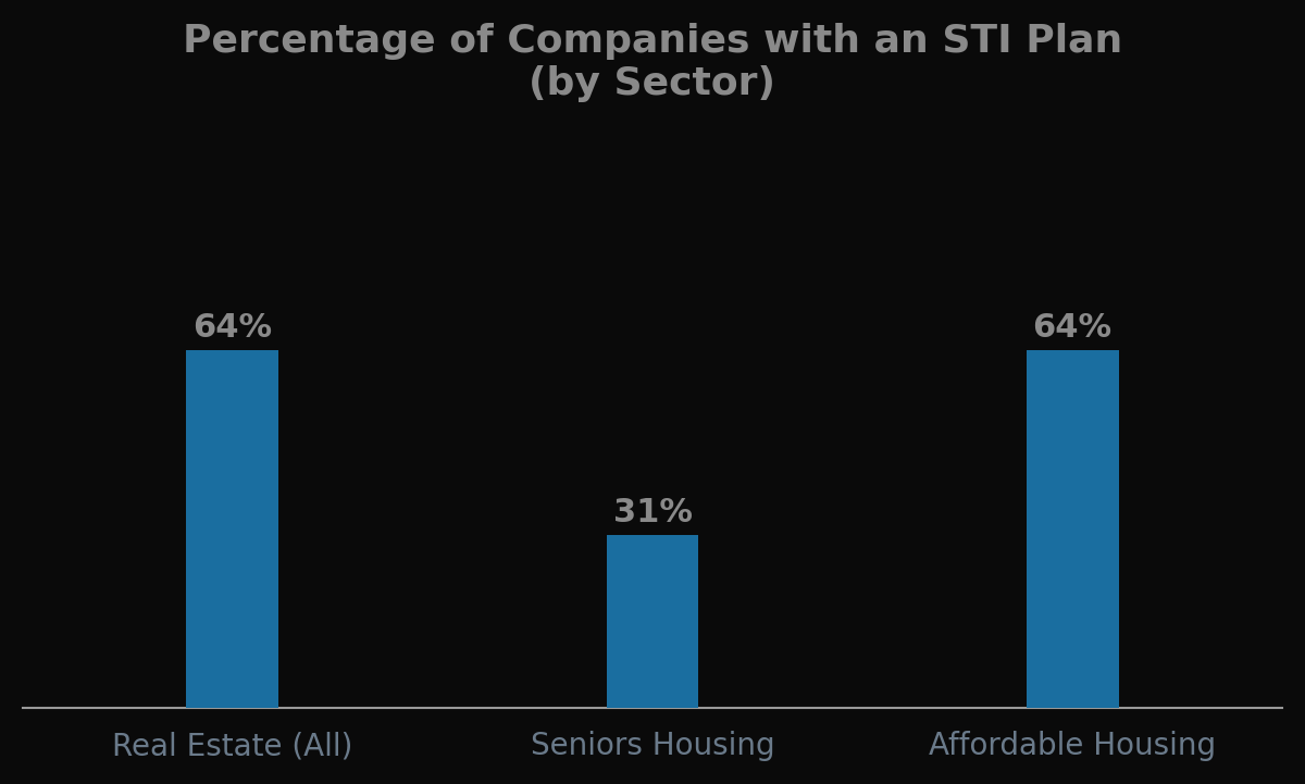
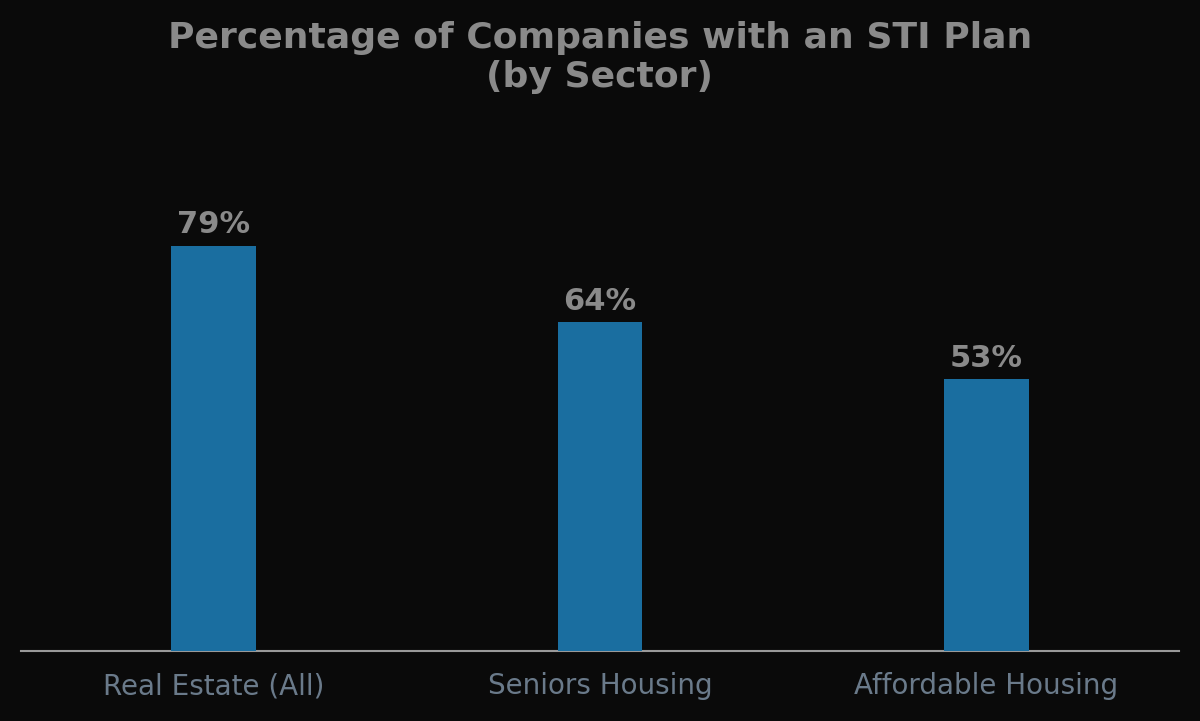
Real Estate (All): 64% -> 79%
Seniors Housing: 31% -> 64%
Affordable Housing: 64% -> 53%
